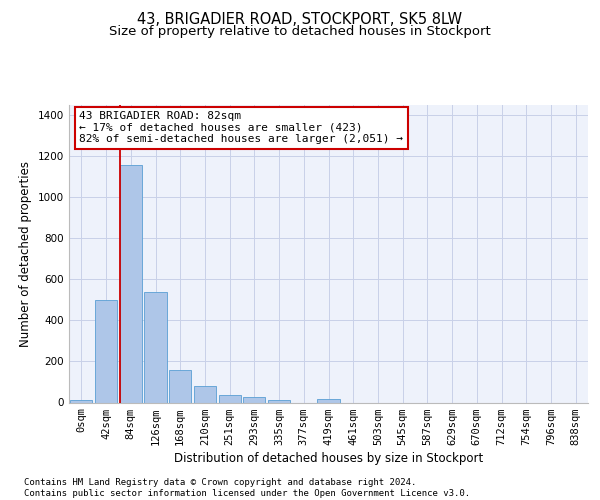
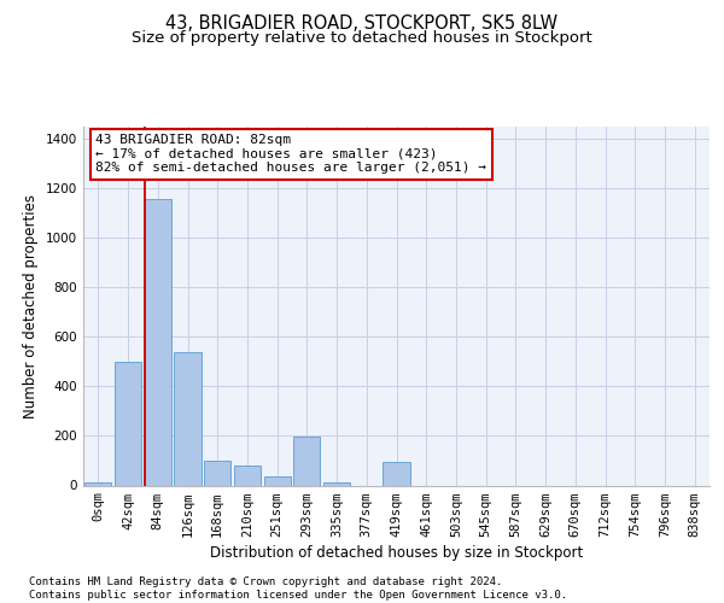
168sqm: 160 -> 100
293sqm: 28 -> 195
419sqm: 15 -> 95
